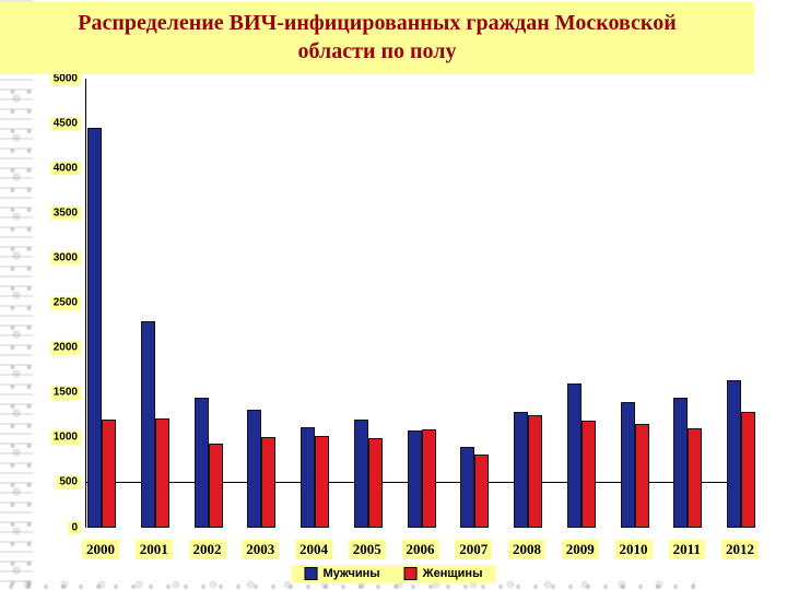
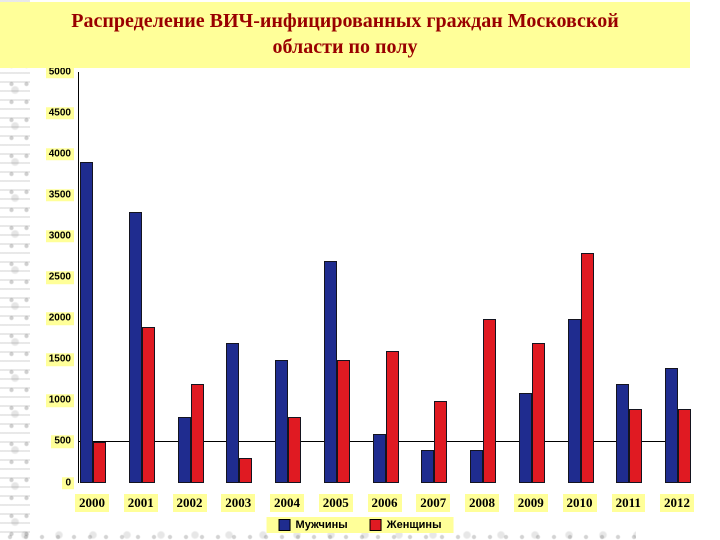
Мужчины/2000: 4400 -> 3900
Женщины/2000: 1200 -> 500
Мужчины/2001: 2300 -> 3300
Женщины/2001: 1200 -> 1900
Мужчины/2002: 1400 -> 800
Женщины/2002: 900 -> 1200
Мужчины/2003: 1300 -> 1700
Женщины/2003: 1000 -> 300
Мужчины/2004: 1100 -> 1500
Женщины/2004: 1000 -> 800
Мужчины/2005: 1200 -> 2700
Женщины/2005: 1000 -> 1500
Мужчины/2006: 1100 -> 600
Женщины/2006: 1100 -> 1600
Мужчины/2007: 900 -> 400
Женщины/2007: 800 -> 1000
Мужчины/2008: 1300 -> 400
Женщины/2008: 1200 -> 2000
Мужчины/2009: 1600 -> 1100
Женщины/2009: 1200 -> 1700
Мужчины/2010: 1400 -> 2000
Женщины/2010: 1200 -> 2800
Мужчины/2011: 1400 -> 1200
Женщины/2011: 1100 -> 900
Мужчины/2012: 1600 -> 1400
Женщины/2012: 1300 -> 900
